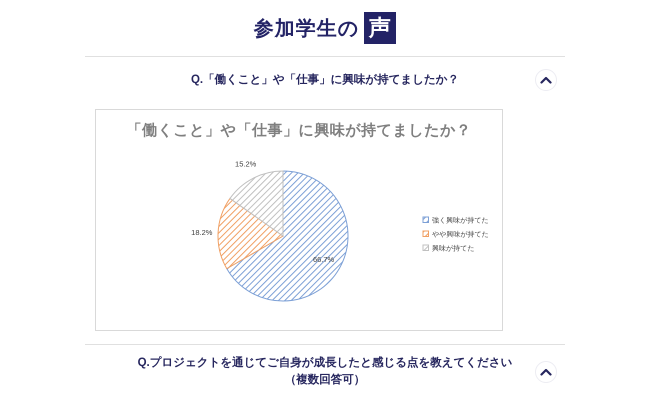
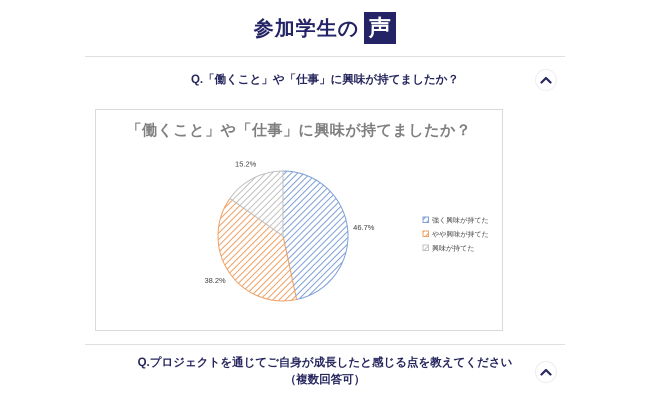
強く興味が持てた: 66.7% -> 46.7%
やや興味が持てた: 18.2% -> 38.2%
